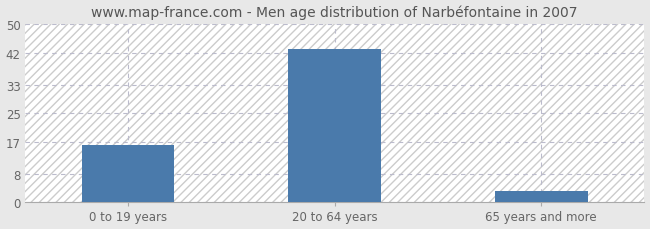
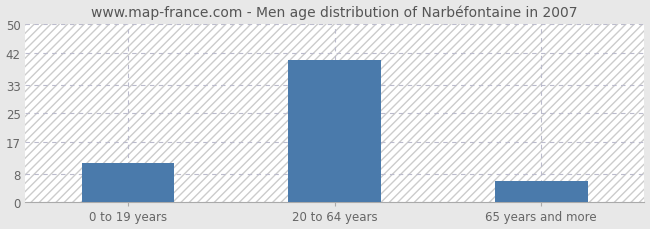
0 to 19 years: 16 -> 11
20 to 64 years: 43 -> 40
65 years and more: 3 -> 6
